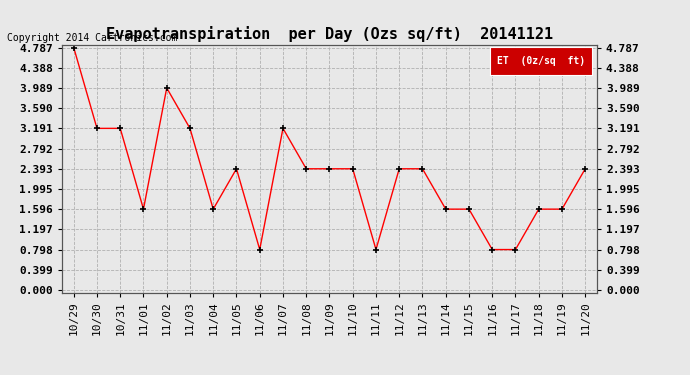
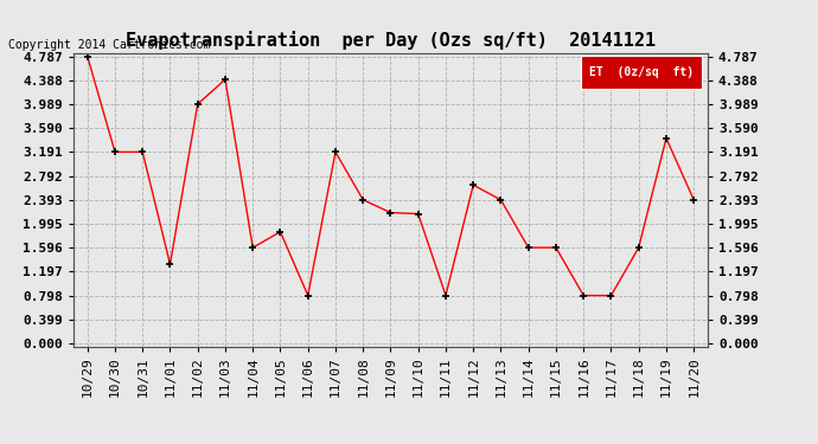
11/01: 1.60 -> 1.32
11/03: 3.19 -> 4.40
11/05: 2.39 -> 1.86
11/09: 2.39 -> 2.18
11/10: 2.39 -> 2.16
11/12: 2.39 -> 2.64
11/19: 1.60 -> 3.42
